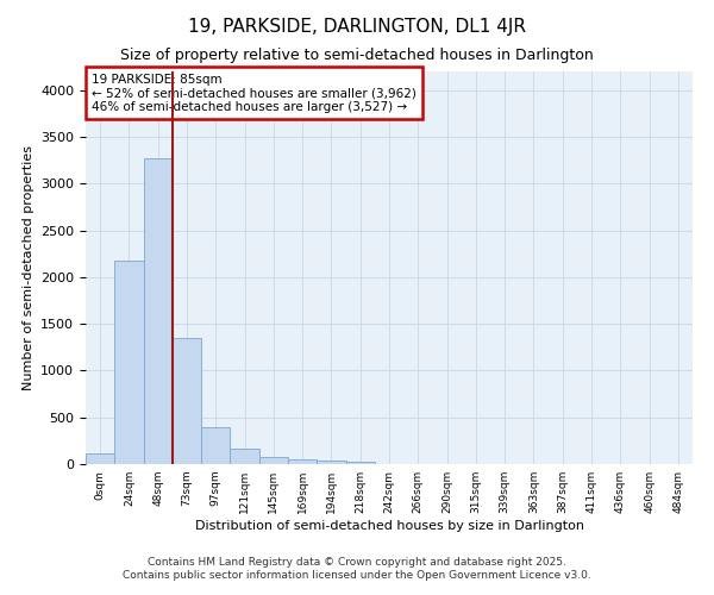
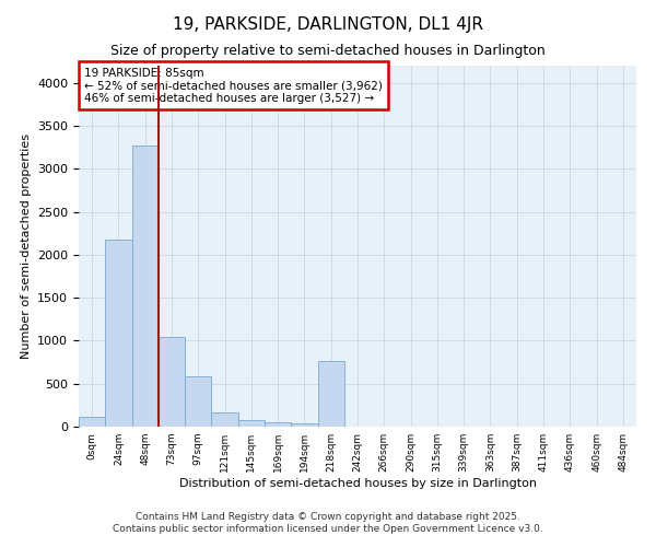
73sqm: 1360 -> 1040
97sqm: 390 -> 580
218sqm: 20 -> 760
